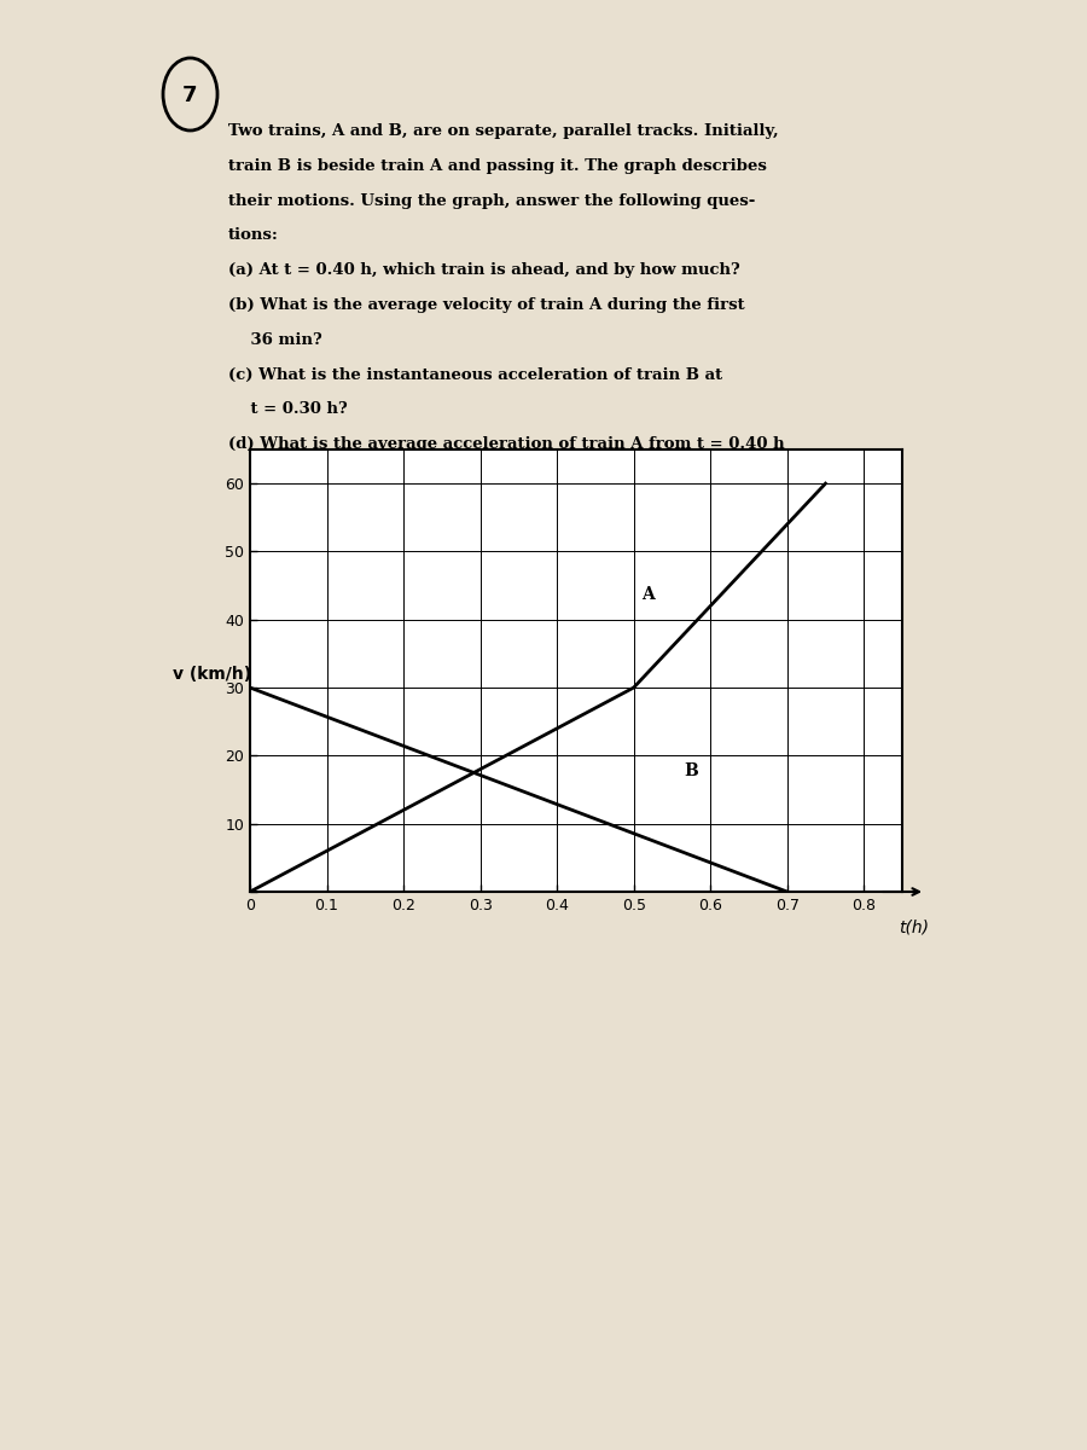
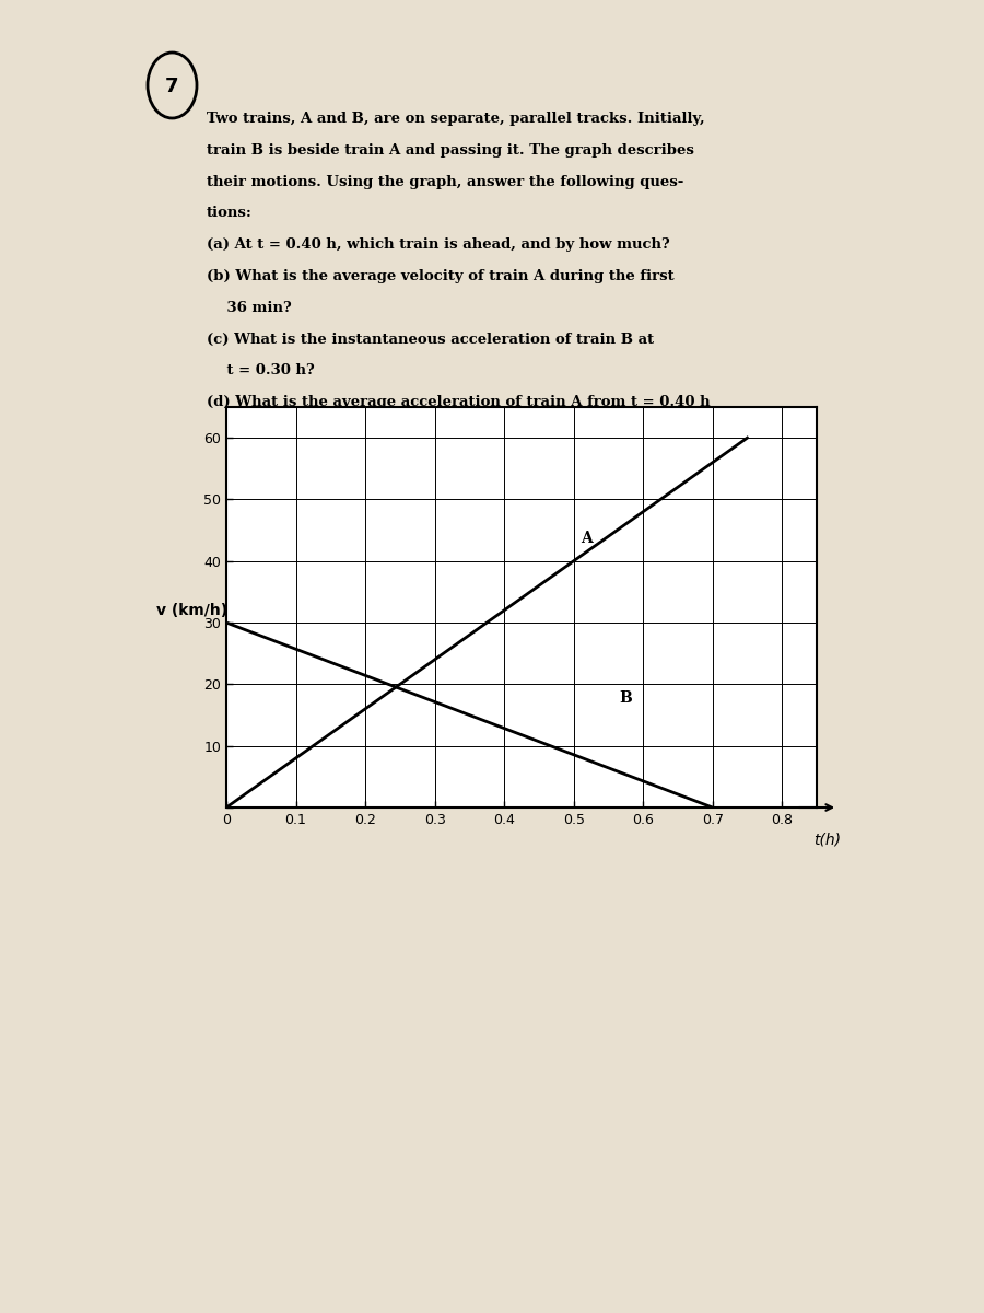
0.5: 30 -> 40
